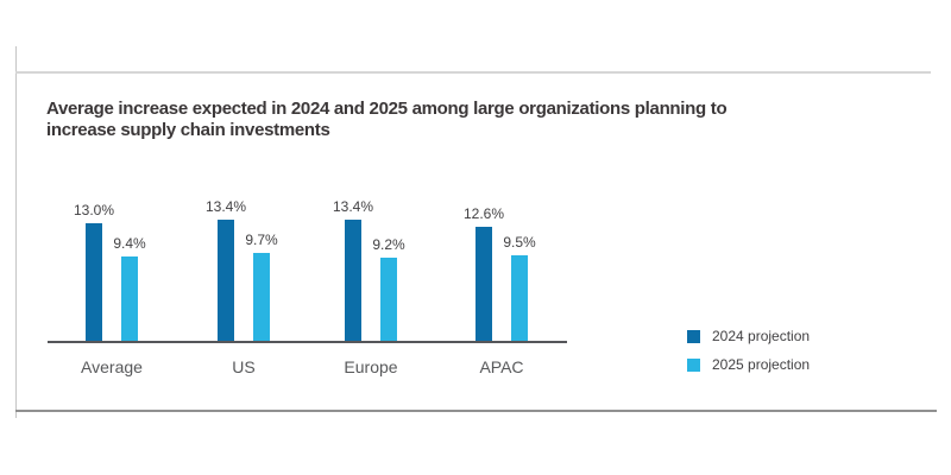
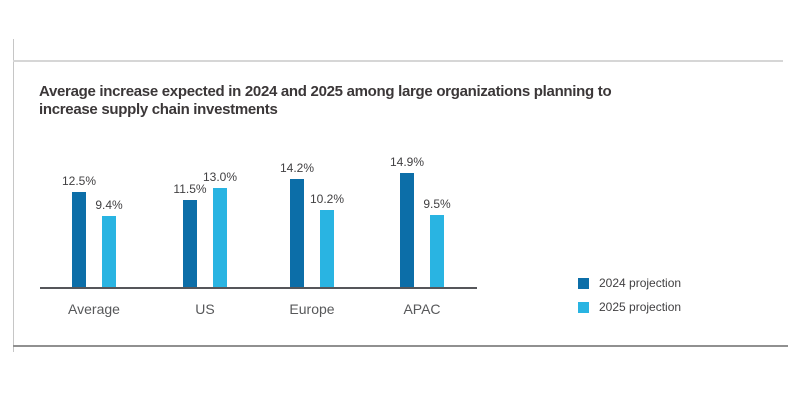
2024 projection/Average: 13.0% -> 12.5%
2024 projection/US: 13.4% -> 11.5%
2025 projection/US: 9.7% -> 13.0%
2024 projection/Europe: 13.4% -> 14.2%
2025 projection/Europe: 9.2% -> 10.2%
2024 projection/APAC: 12.6% -> 14.9%
